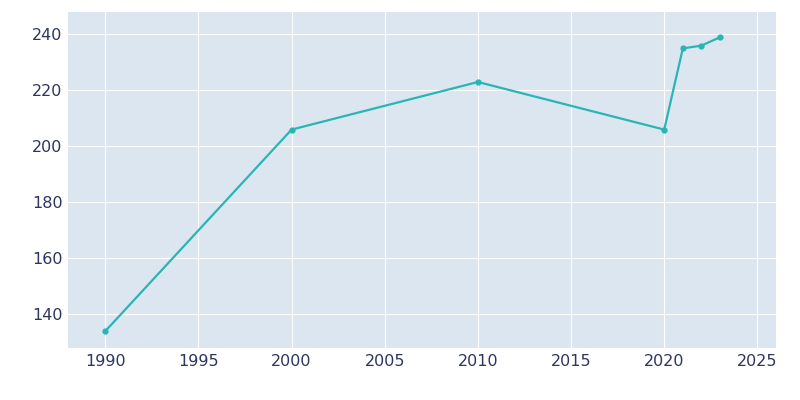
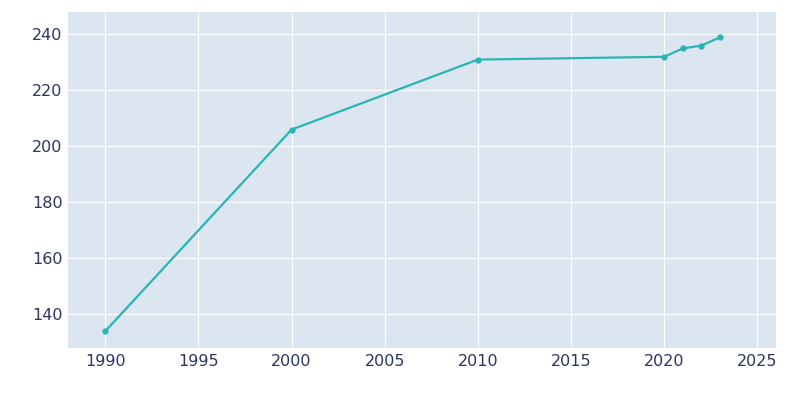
2010: 223 -> 231
2020: 206 -> 232
